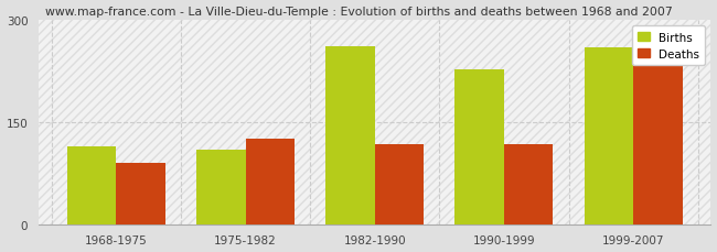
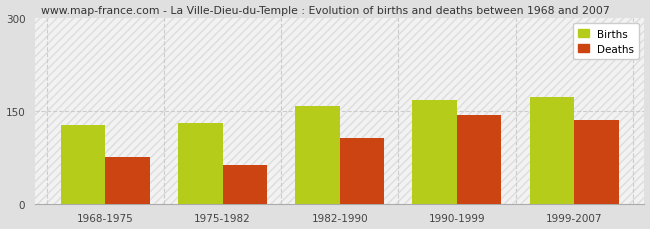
Births/1968-1975: 114 -> 128
Deaths/1968-1975: 90 -> 75
Births/1975-1982: 110 -> 130
Deaths/1975-1982: 126 -> 63
Births/1982-1990: 262 -> 158
Deaths/1982-1990: 118 -> 107
Births/1990-1999: 228 -> 167
Deaths/1990-1999: 118 -> 143
Births/1999-2007: 260 -> 172
Deaths/1999-2007: 234 -> 136
